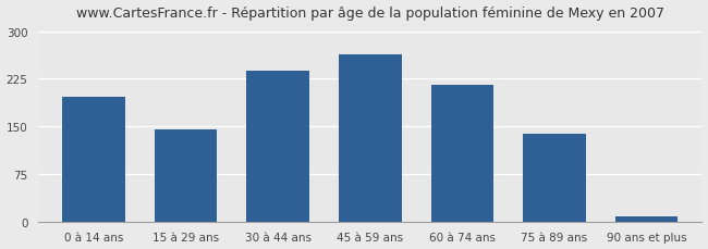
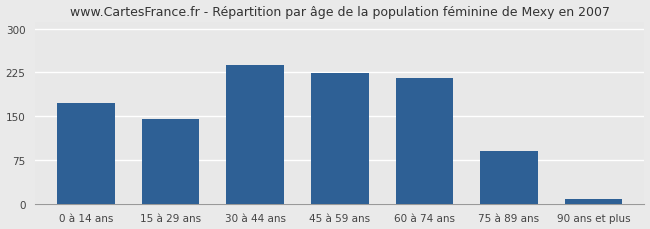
0 à 14 ans: 196 -> 172
45 à 59 ans: 264 -> 224
75 à 89 ans: 138 -> 90
